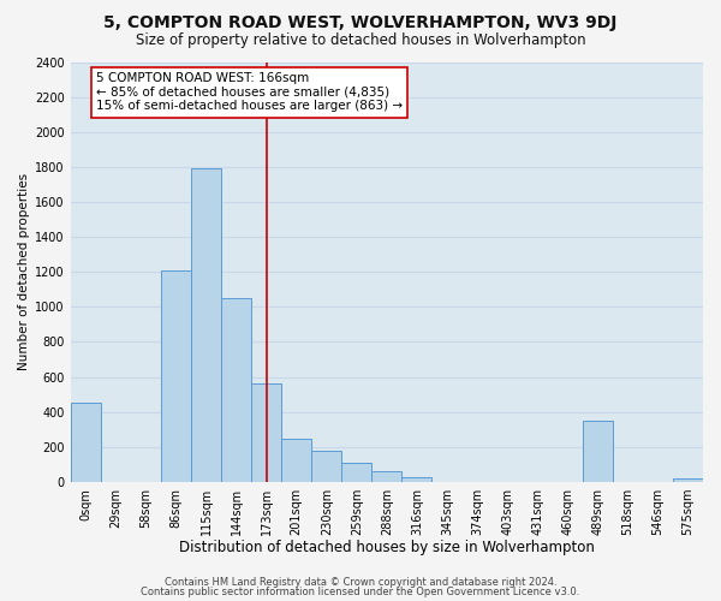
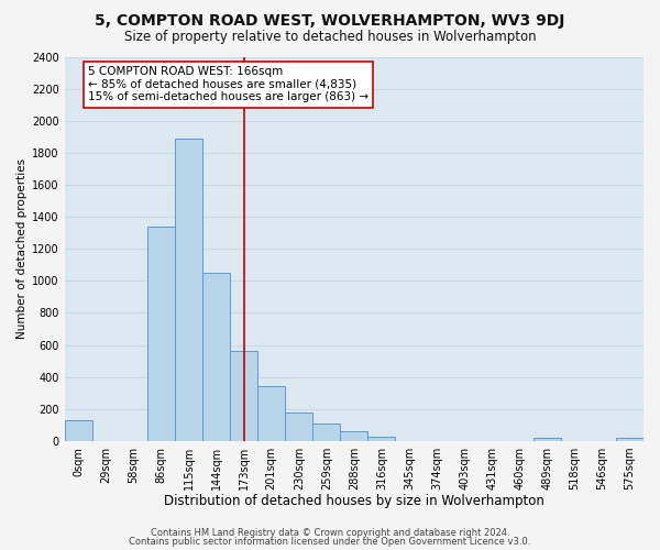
0sqm: 450 -> 130
86sqm: 1210 -> 1340
115sqm: 1790 -> 1890
201sqm: 250 -> 340
489sqm: 350 -> 20
